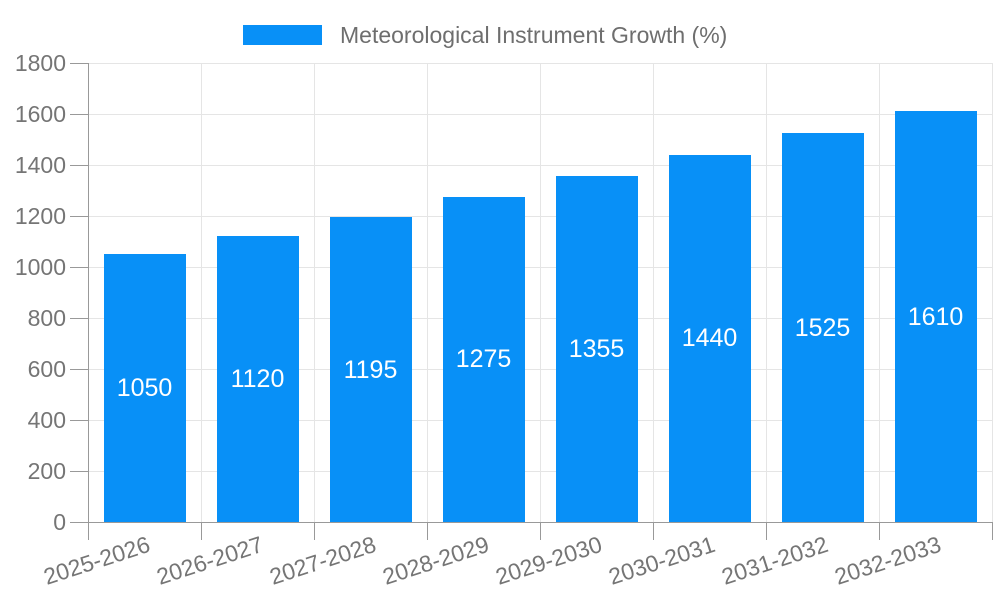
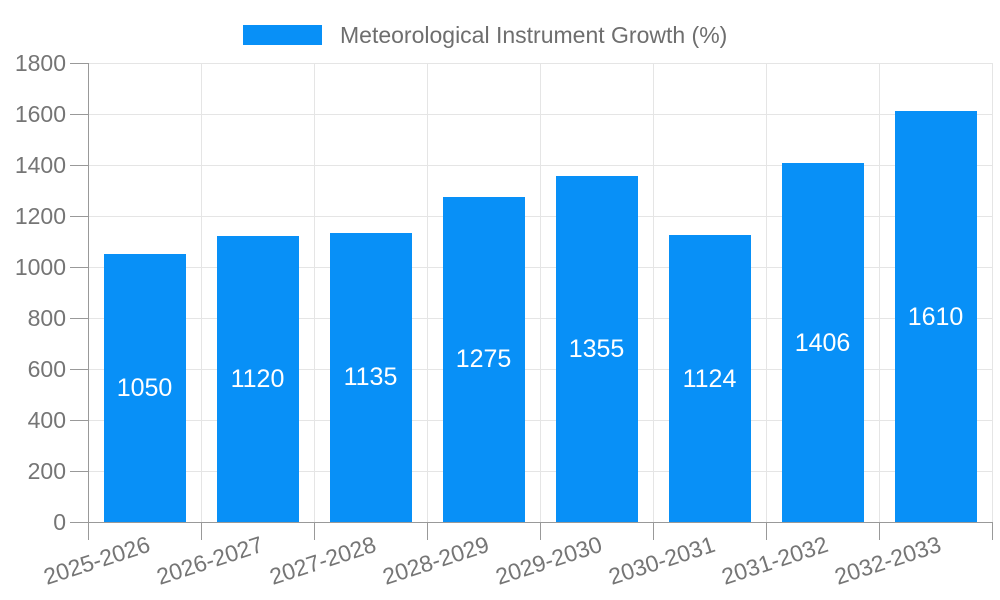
2027-2028: 1195 -> 1135
2030-2031: 1440 -> 1124
2031-2032: 1525 -> 1406
